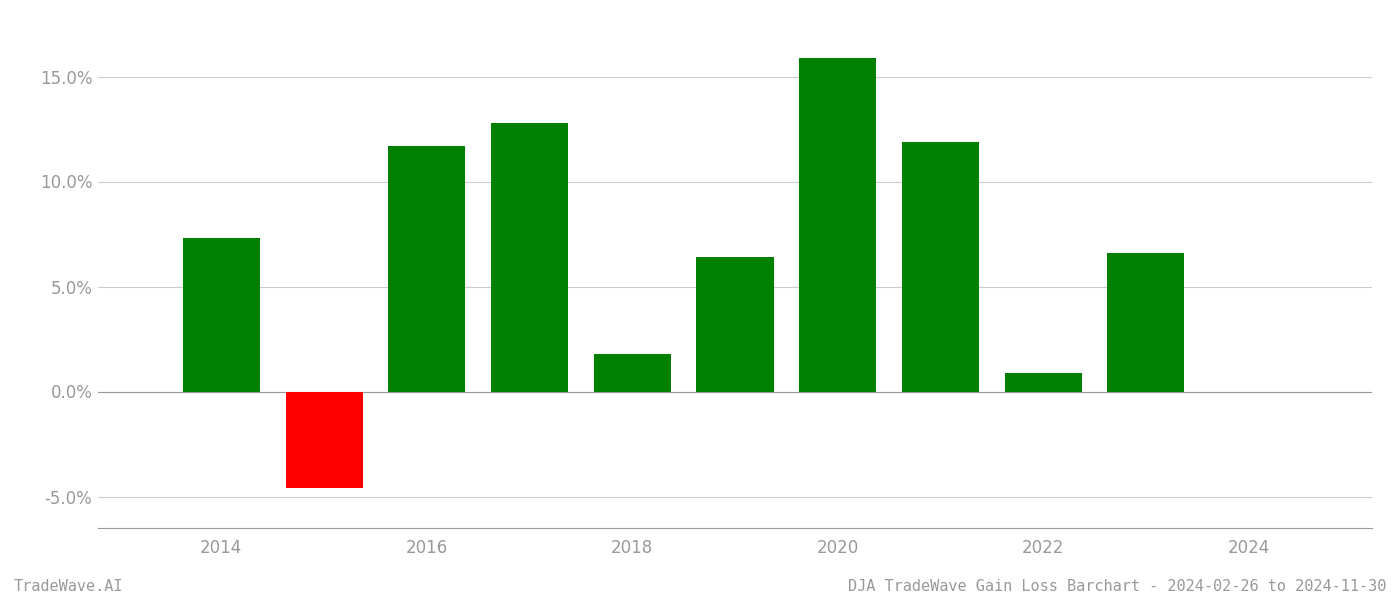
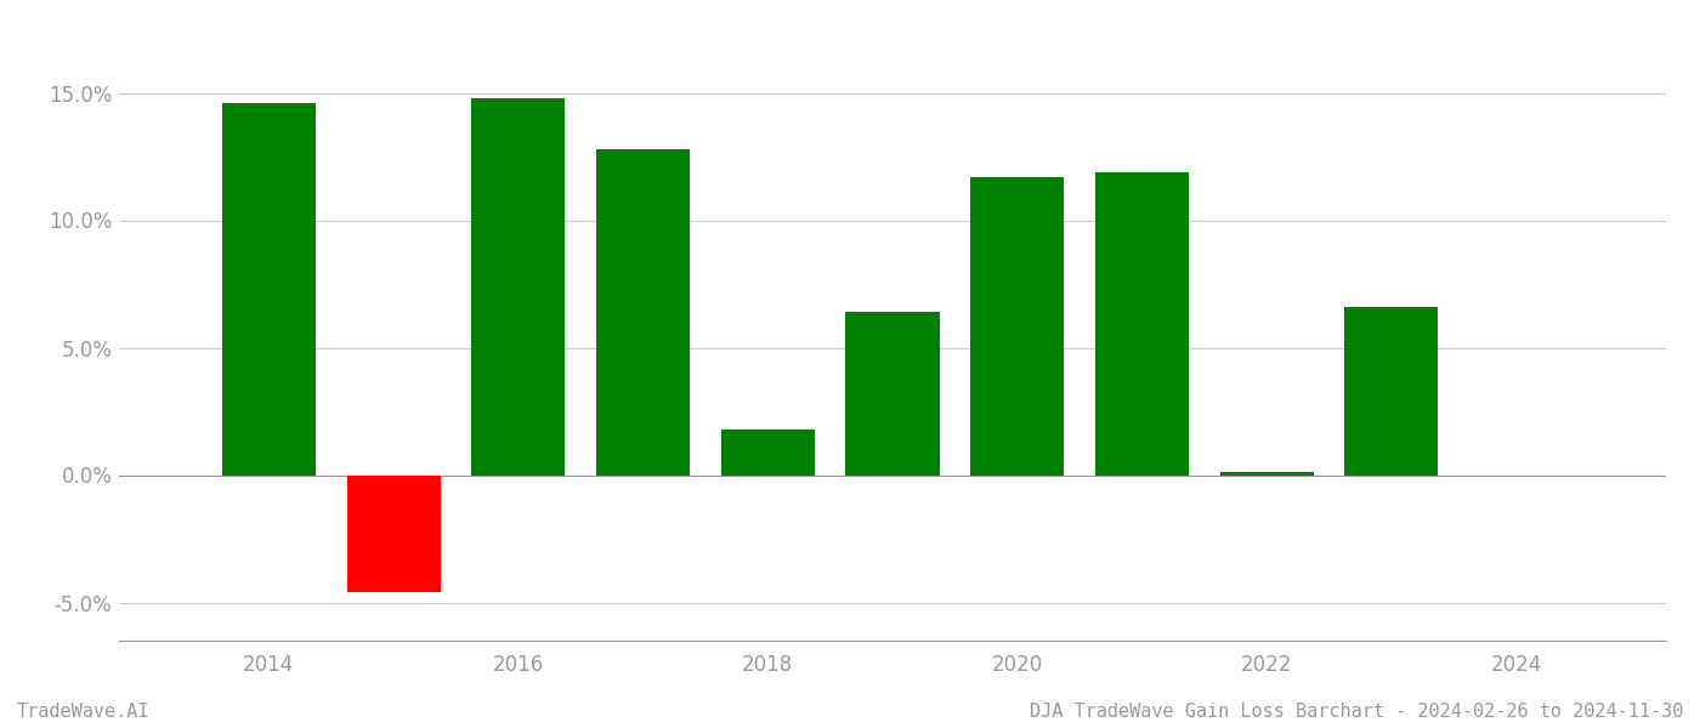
2014: 7.3% -> 14.6%
2016: 11.7% -> 14.8%
2020: 15.9% -> 11.7%
2022: 0.9% -> 0.1%
